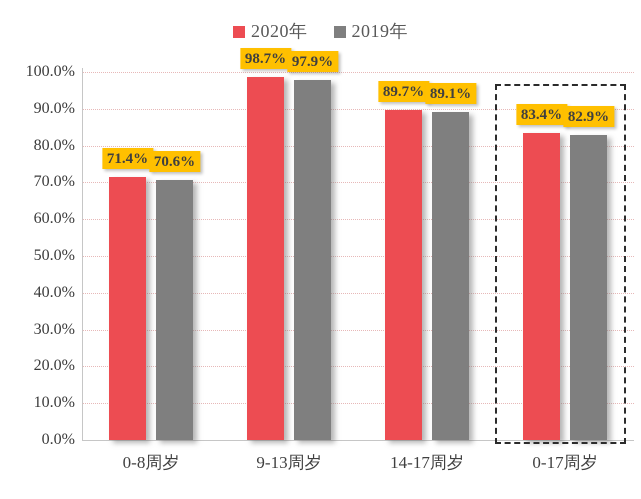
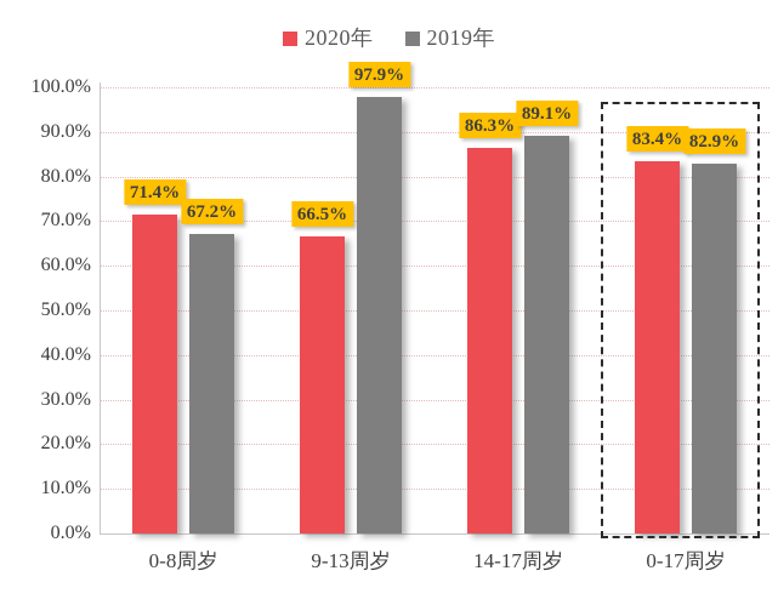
2019年/0-8周岁: 70.6% -> 67.2%
2020年/9-13周岁: 98.7% -> 66.5%
2020年/14-17周岁: 89.7% -> 86.3%
